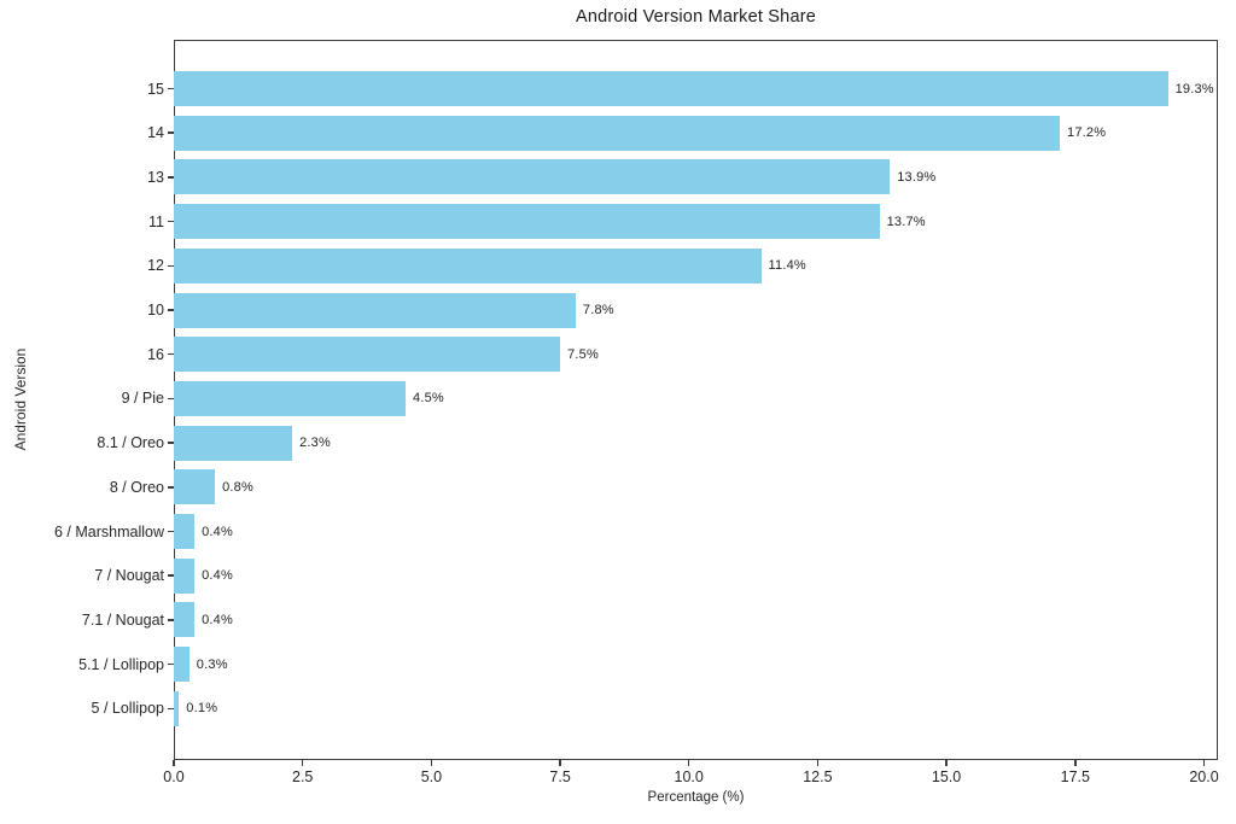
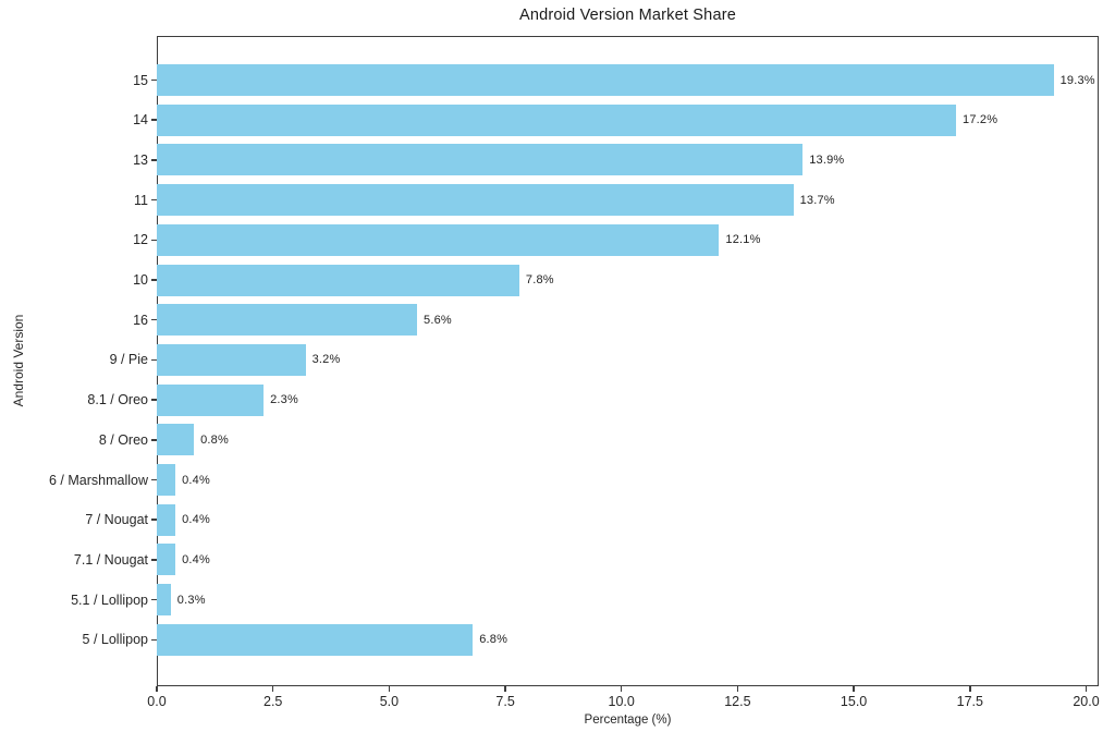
12: 11.4% -> 12.1%
16: 7.5% -> 5.6%
9 / Pie: 4.5% -> 3.2%
5 / Lollipop: 0.1% -> 6.8%
